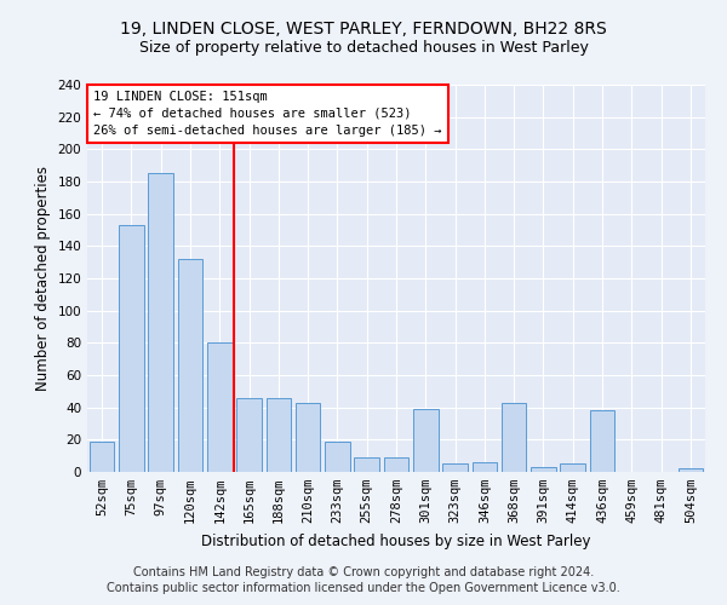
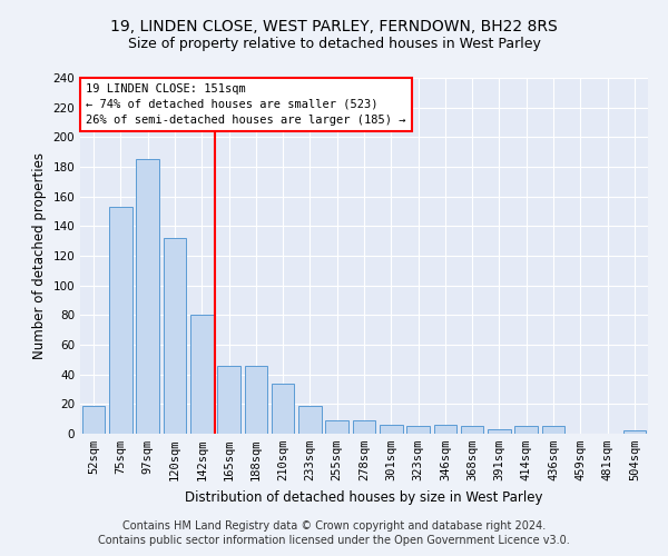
210sqm: 43 -> 34
301sqm: 39 -> 6
368sqm: 43 -> 5
436sqm: 38 -> 5
